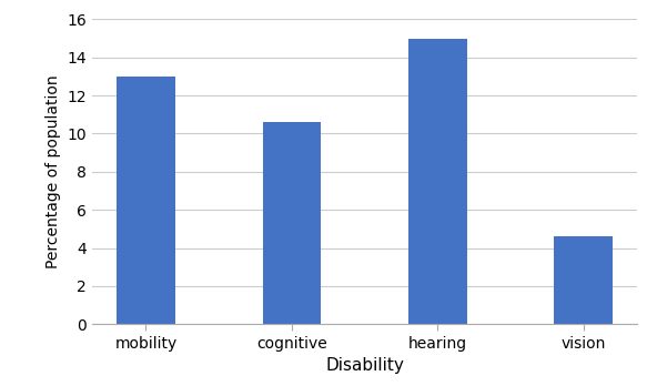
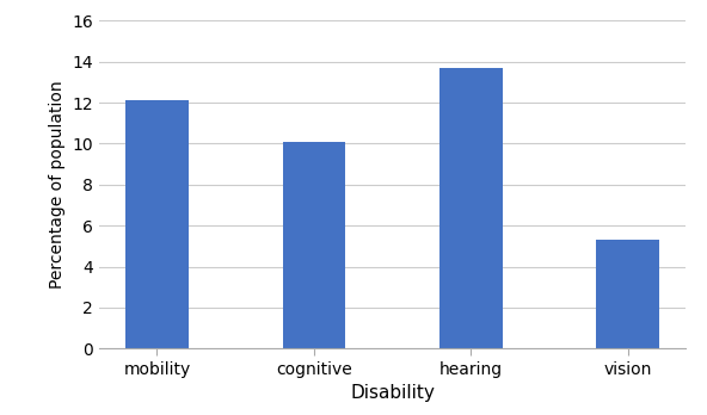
mobility: 13.0 -> 12.1
cognitive: 10.6 -> 10.1
hearing: 15.0 -> 13.7
vision: 4.6 -> 5.3
